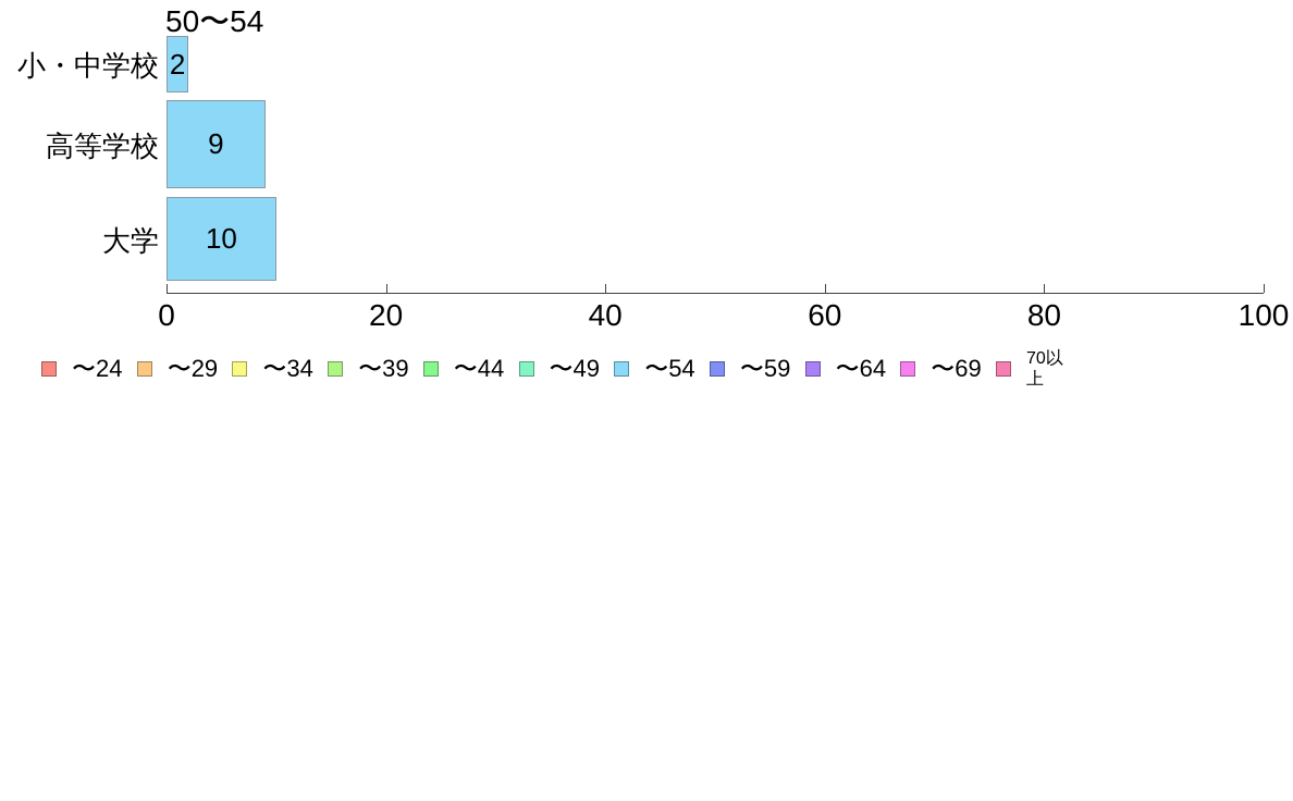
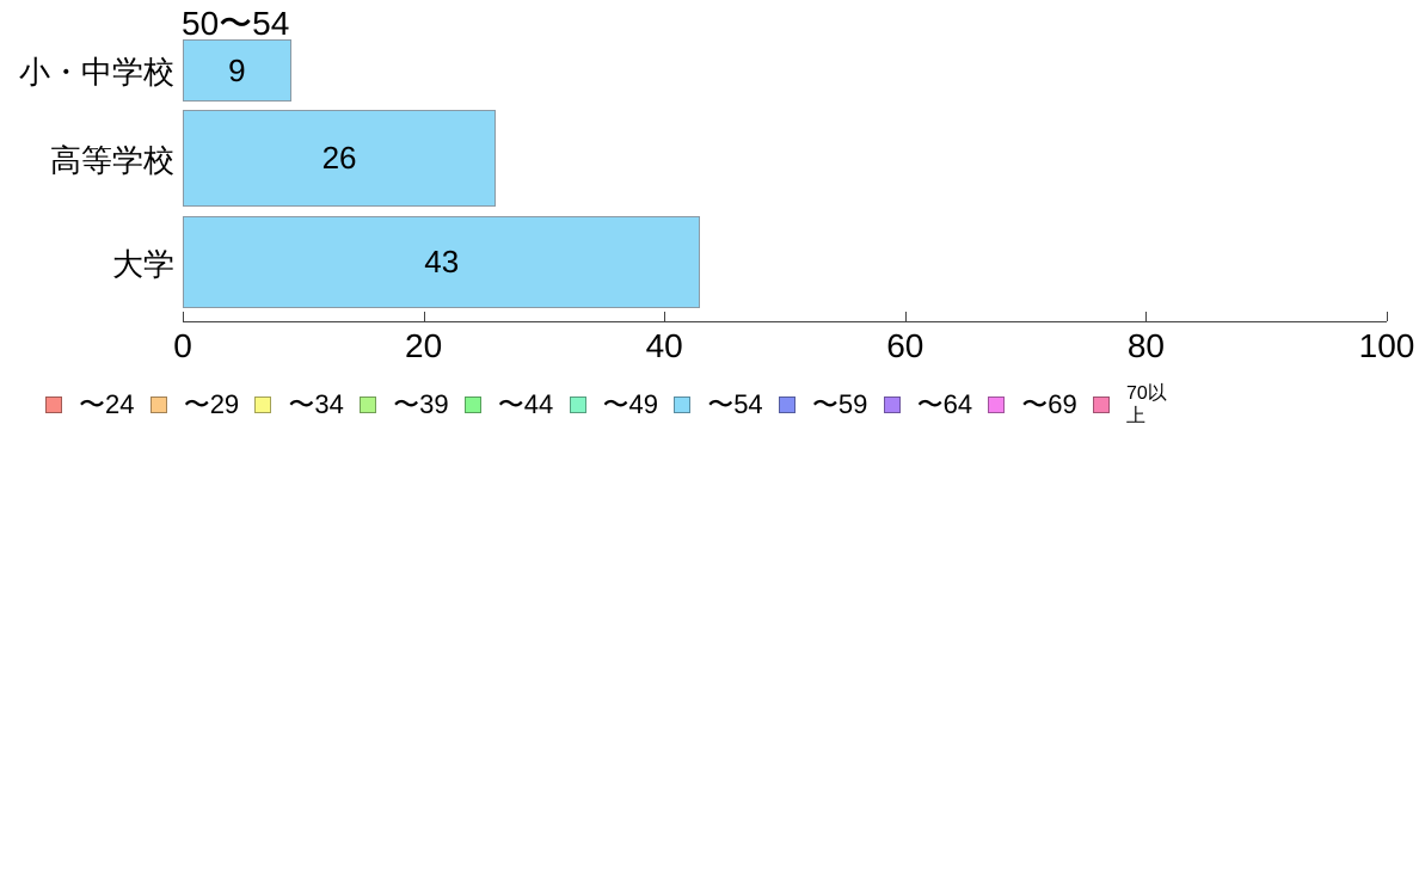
小・中学校: 2 -> 9
高等学校: 9 -> 26
大学: 10 -> 43
